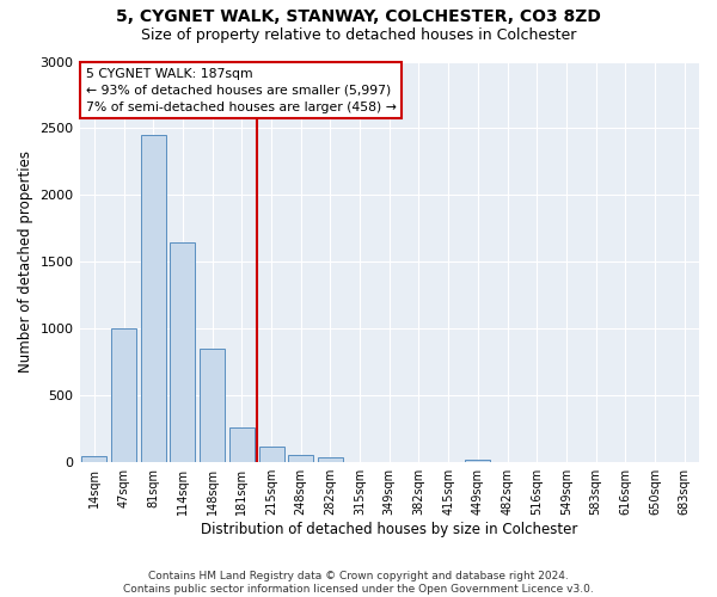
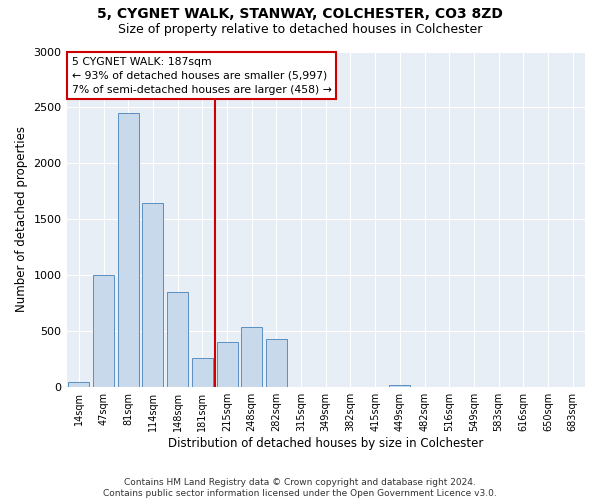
215sqm: 120 -> 400
248sqm: 60 -> 540
282sqm: 40 -> 430
